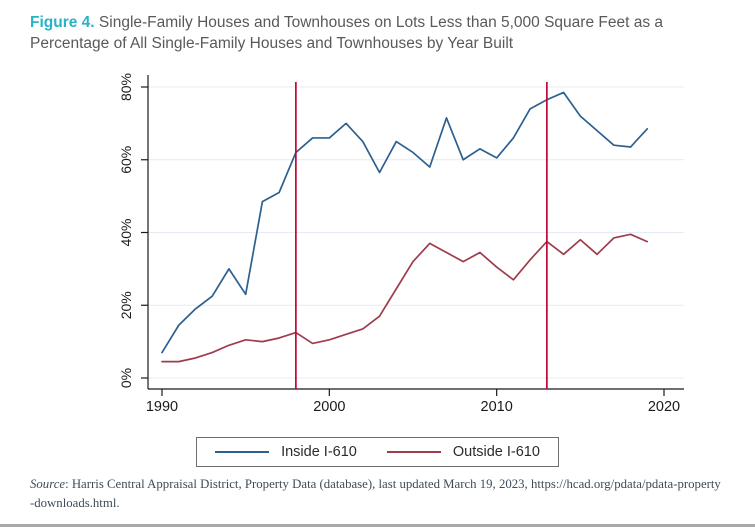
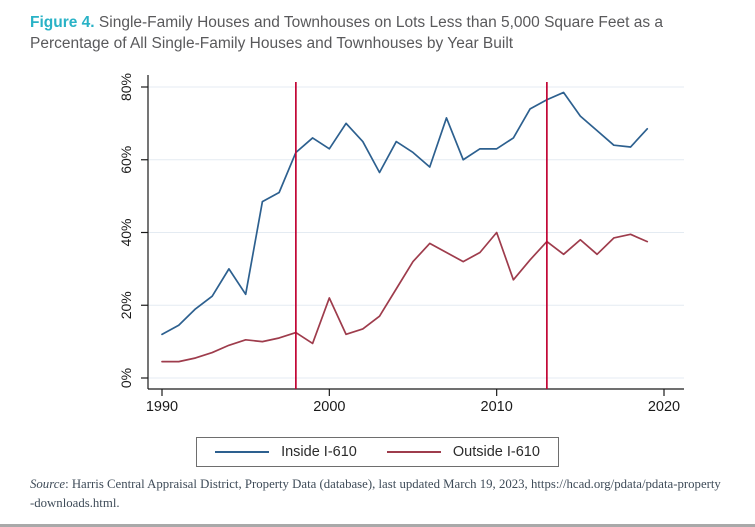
Inside I-610/1990: 7% -> 12%
Inside I-610/2000: 66% -> 63%
Outside I-610/2000: 10% -> 22%
Inside I-610/2010: 60% -> 63%
Outside I-610/2010: 30% -> 40%
